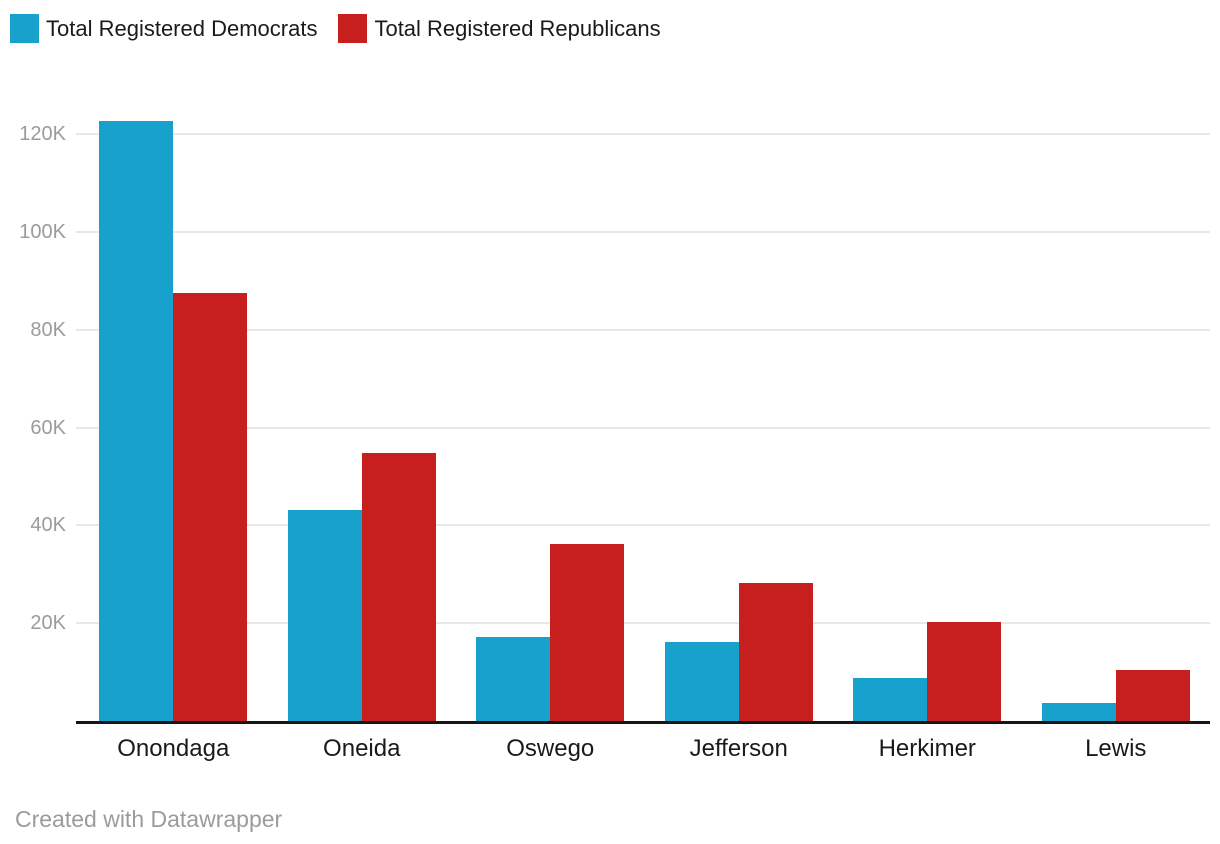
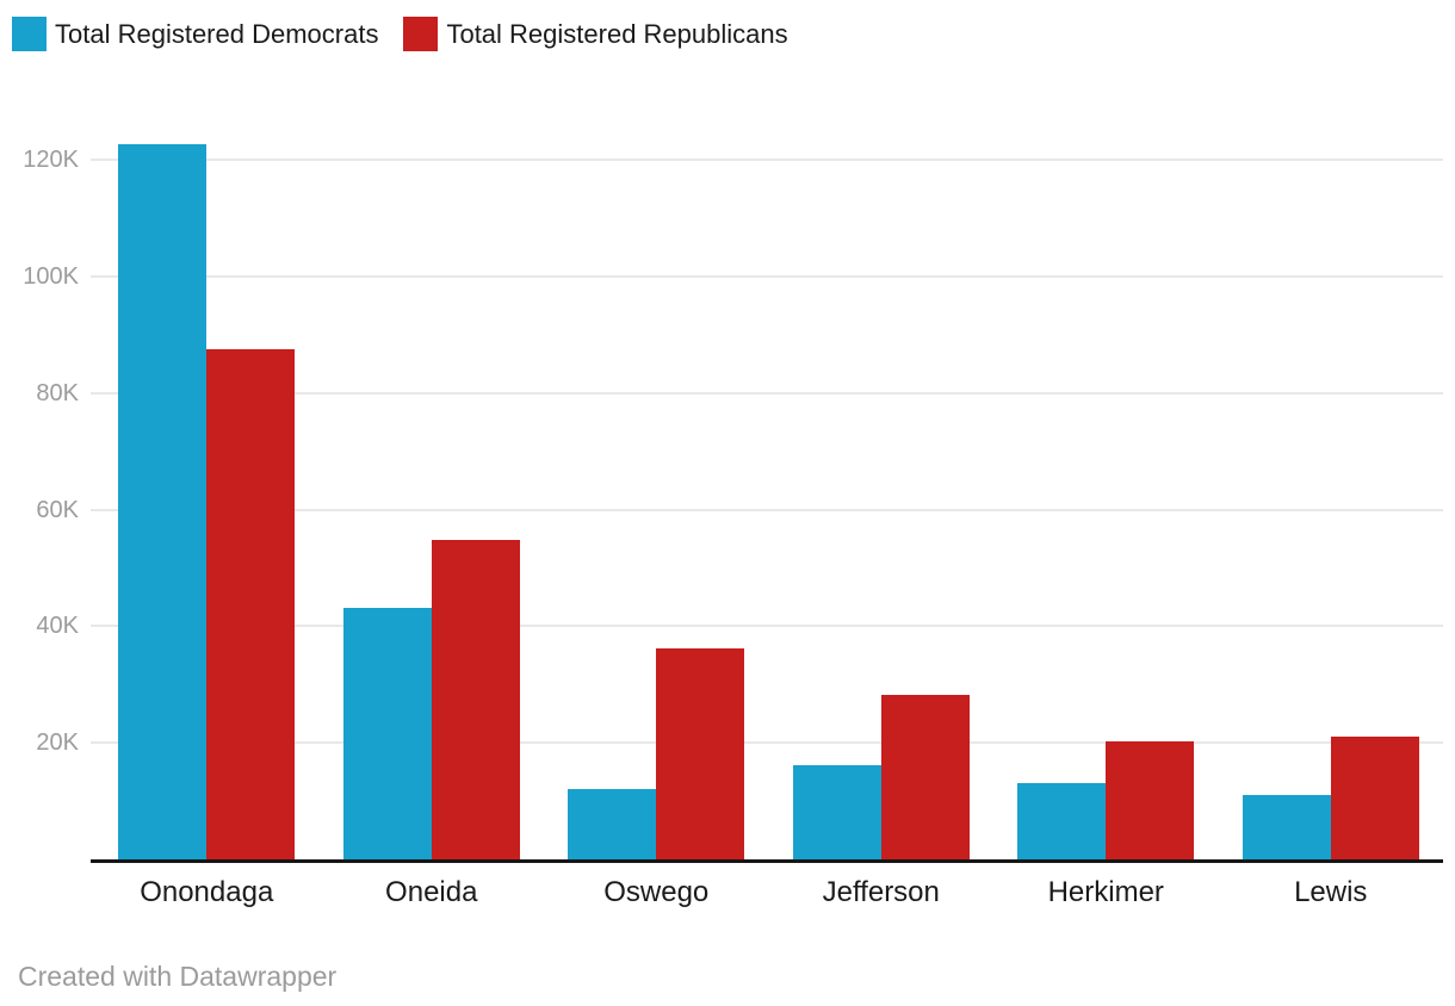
Total Registered Democrats/Oswego: 17K -> 12K
Total Registered Democrats/Herkimer: 9K -> 13K
Total Registered Democrats/Lewis: 4K -> 11K
Total Registered Republicans/Lewis: 10K -> 21K
